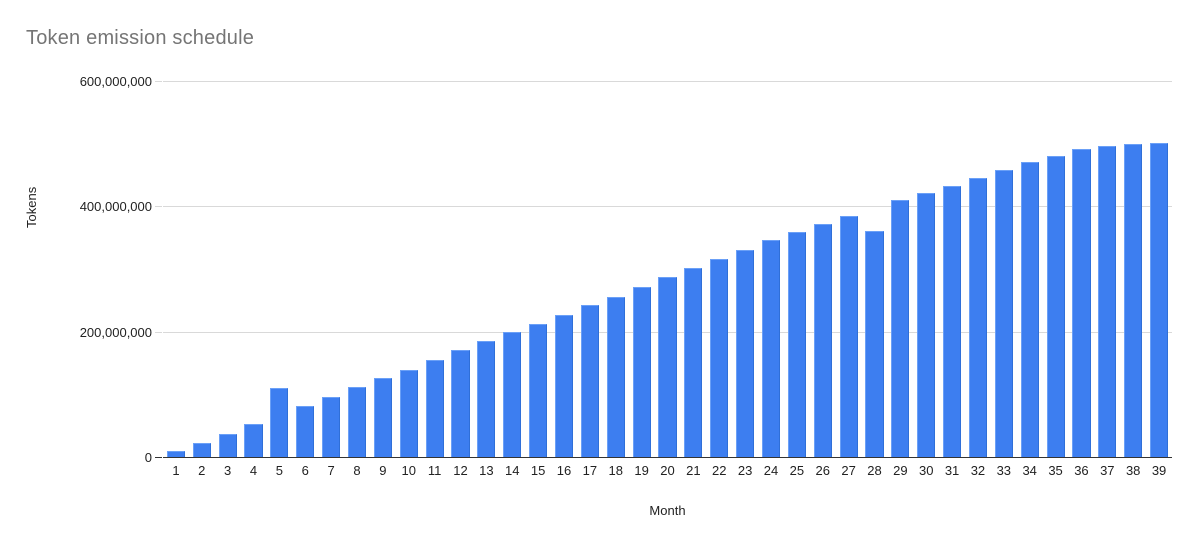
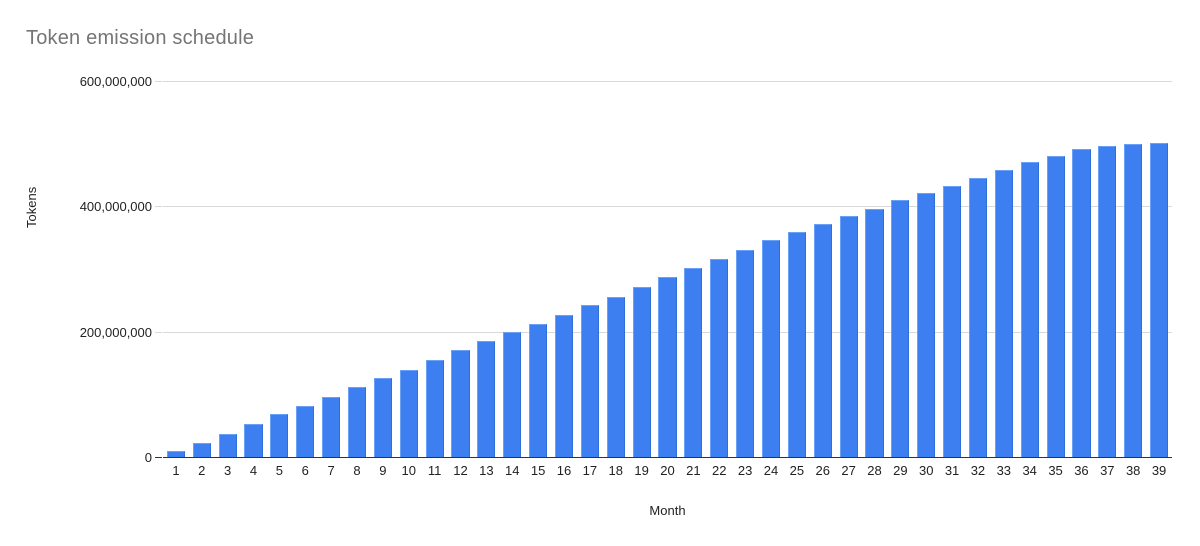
5: 110000000 -> 70000000
28: 360000000 -> 400000000
